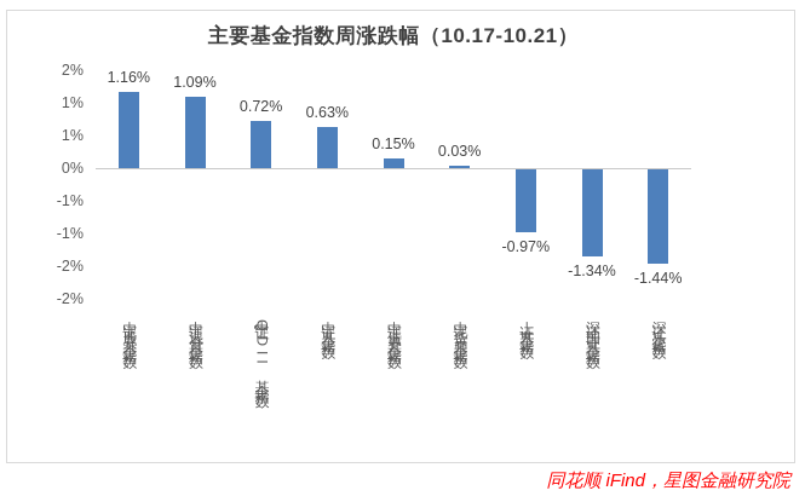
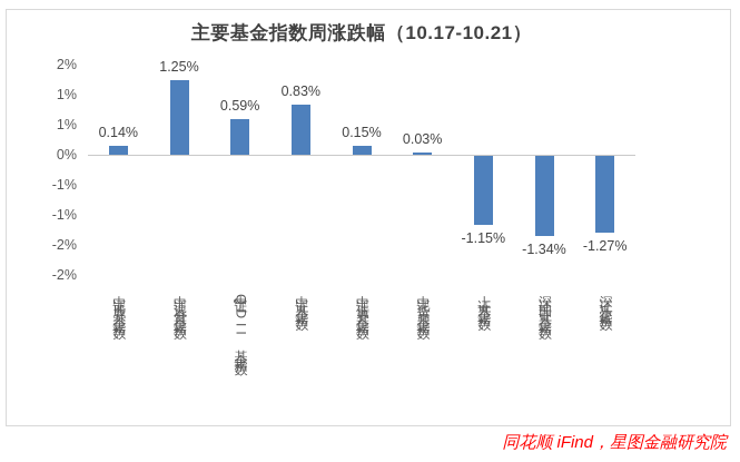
中证股票基金指数: 1.16% -> 0.14%
中证混合基金指数: 1.09% -> 1.25%
中证QDII基金指数: 0.72% -> 0.59%
中证基金指数: 0.63% -> 0.83%
上证基金指数: -0.97% -> -1.15%
深证乐富指数: -1.44% -> -1.27%
